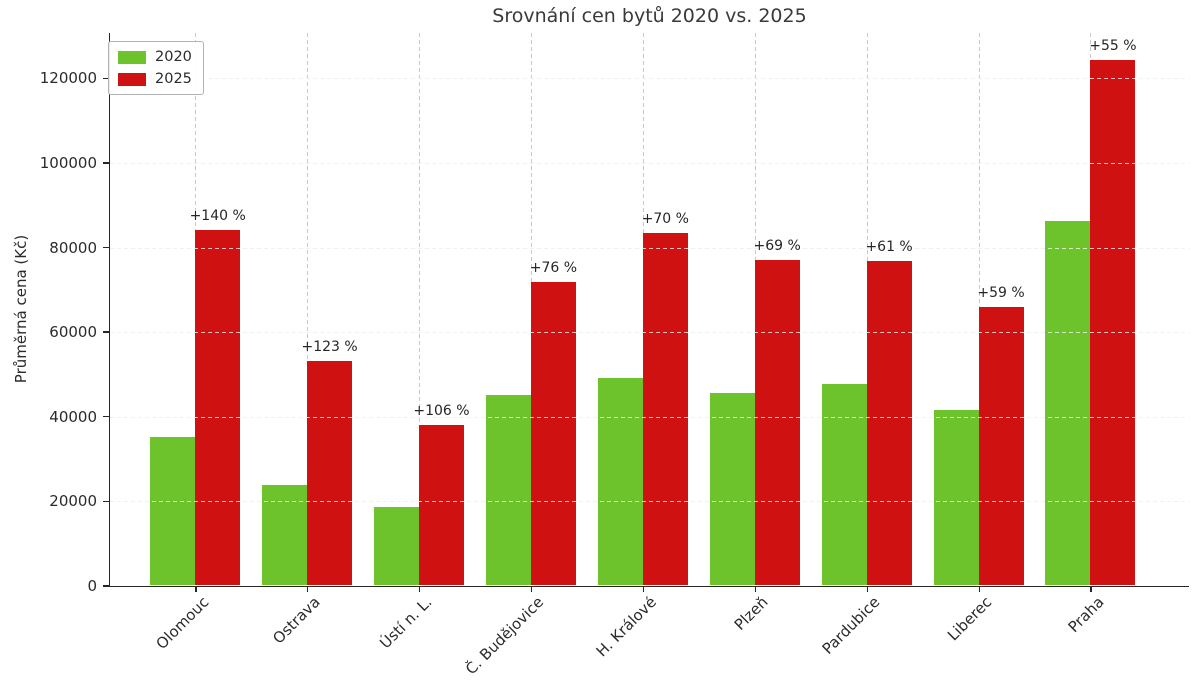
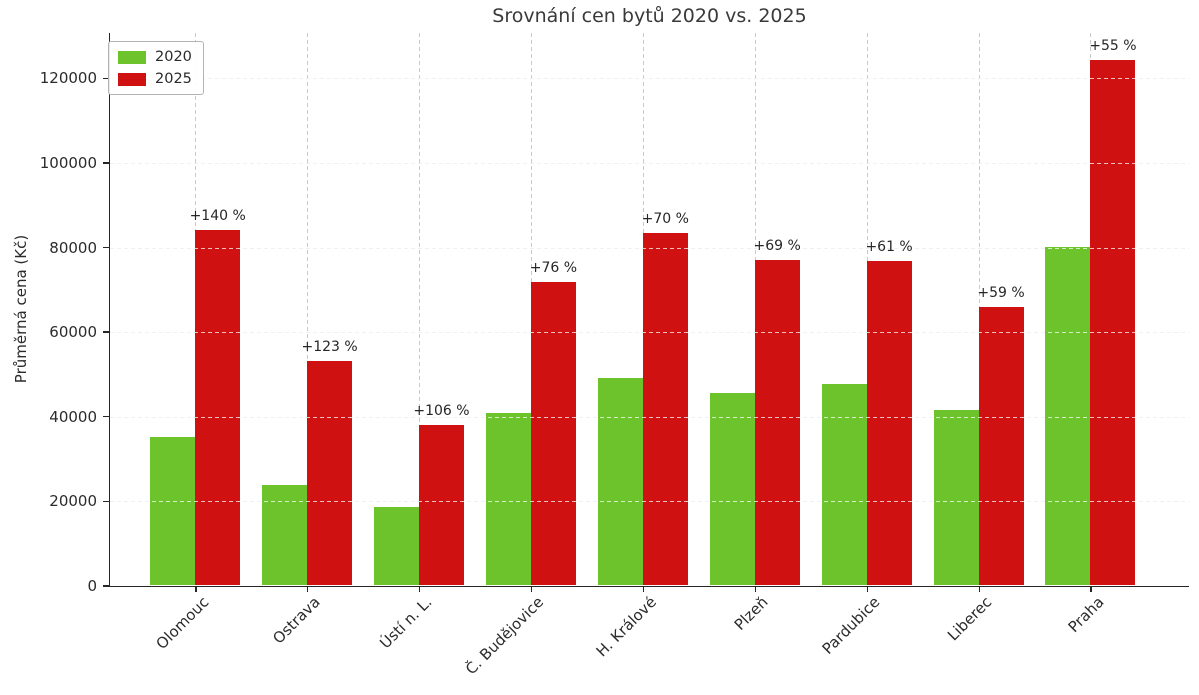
2020/Č. Budějovice: 45000 -> 41000
2020/Praha: 86000 -> 80000
